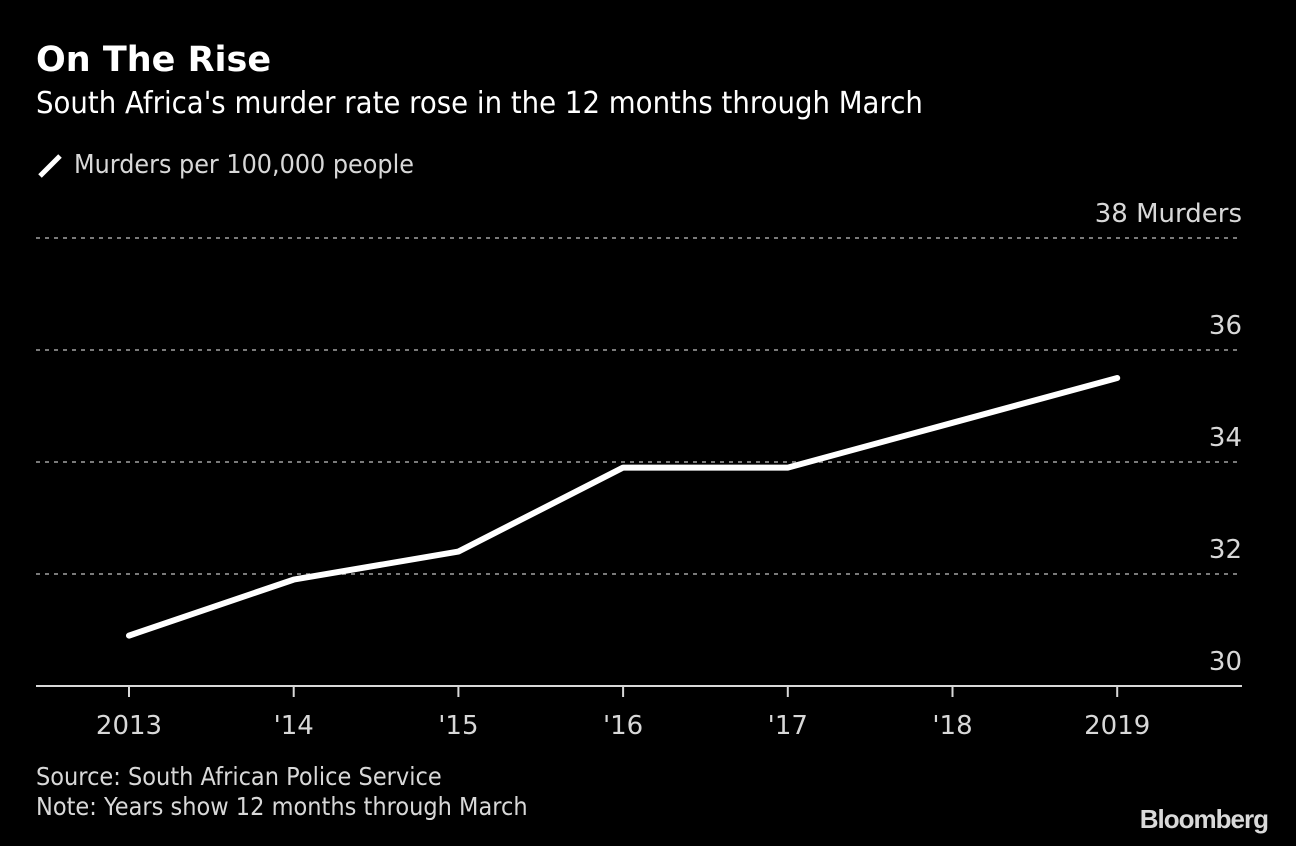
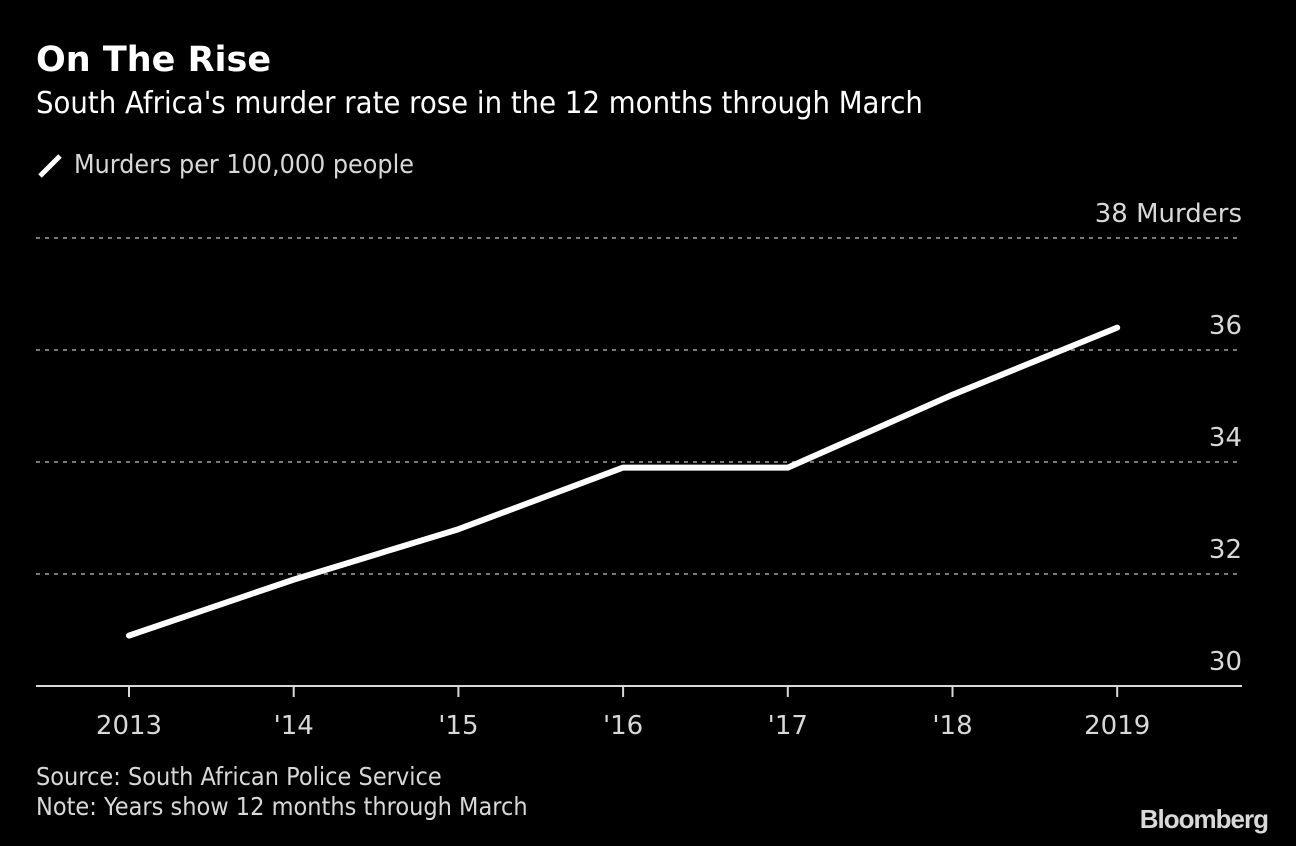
'15: 32.4 -> 32.8
'18: 34.7 -> 35.2
2019: 35.5 -> 36.4
